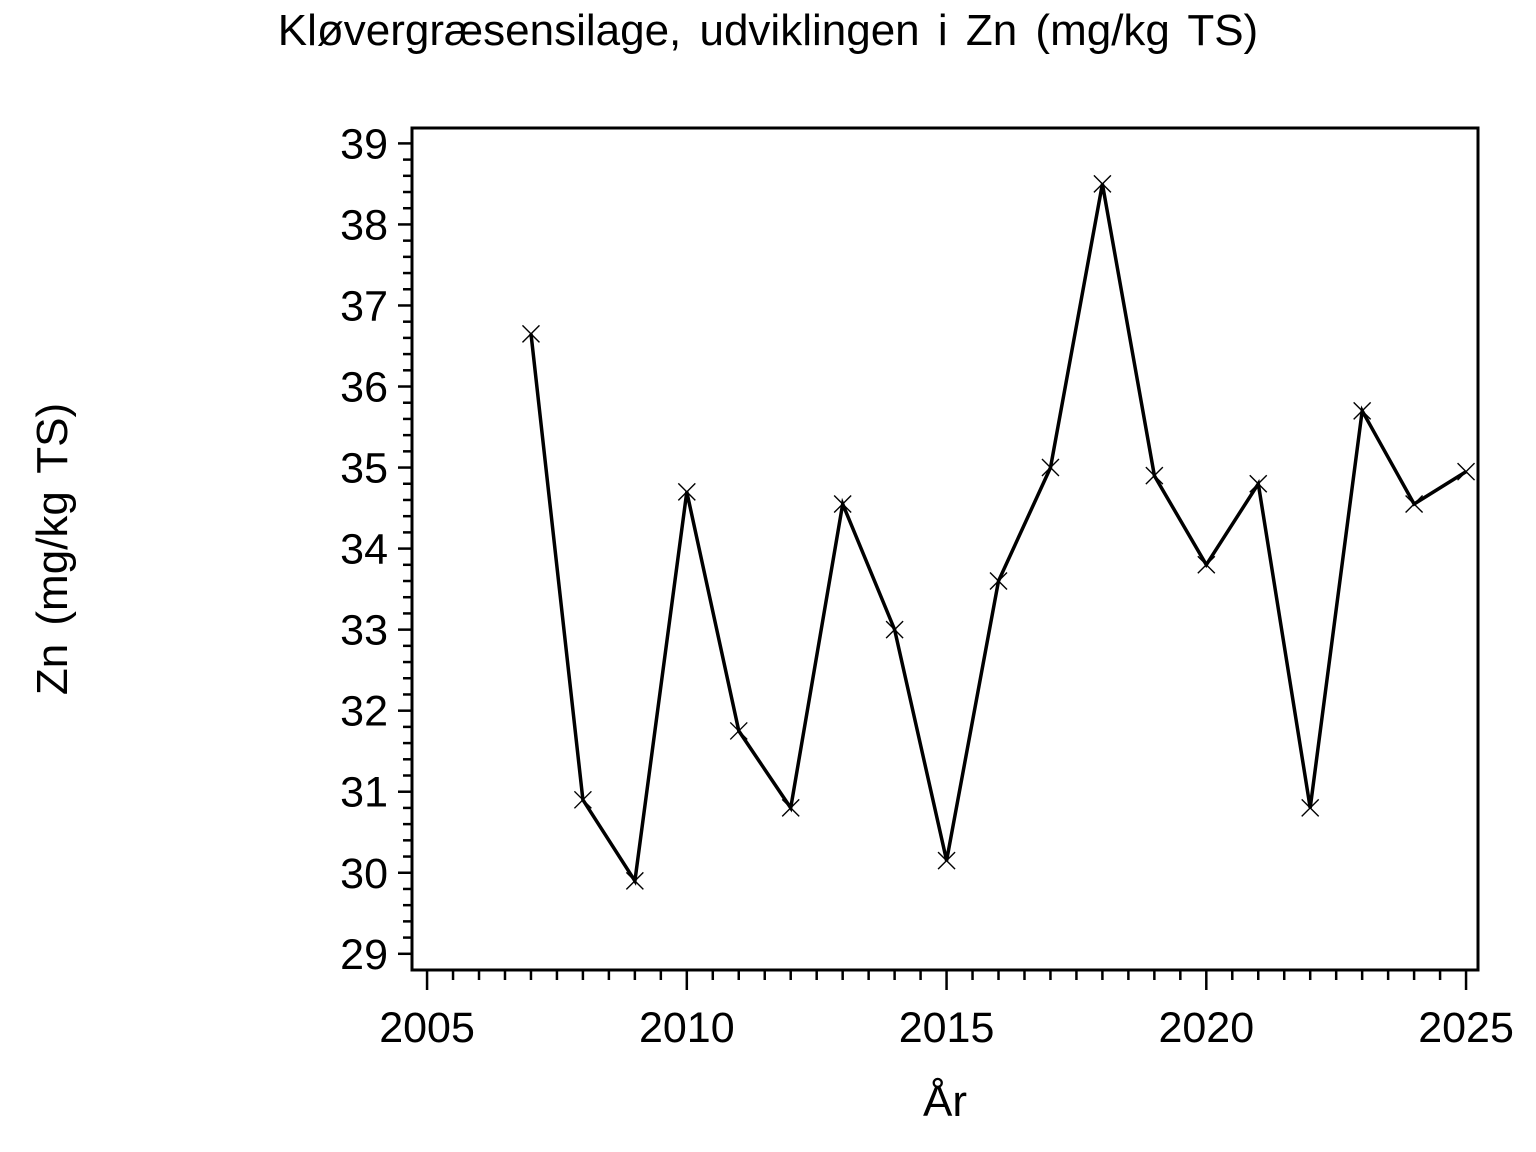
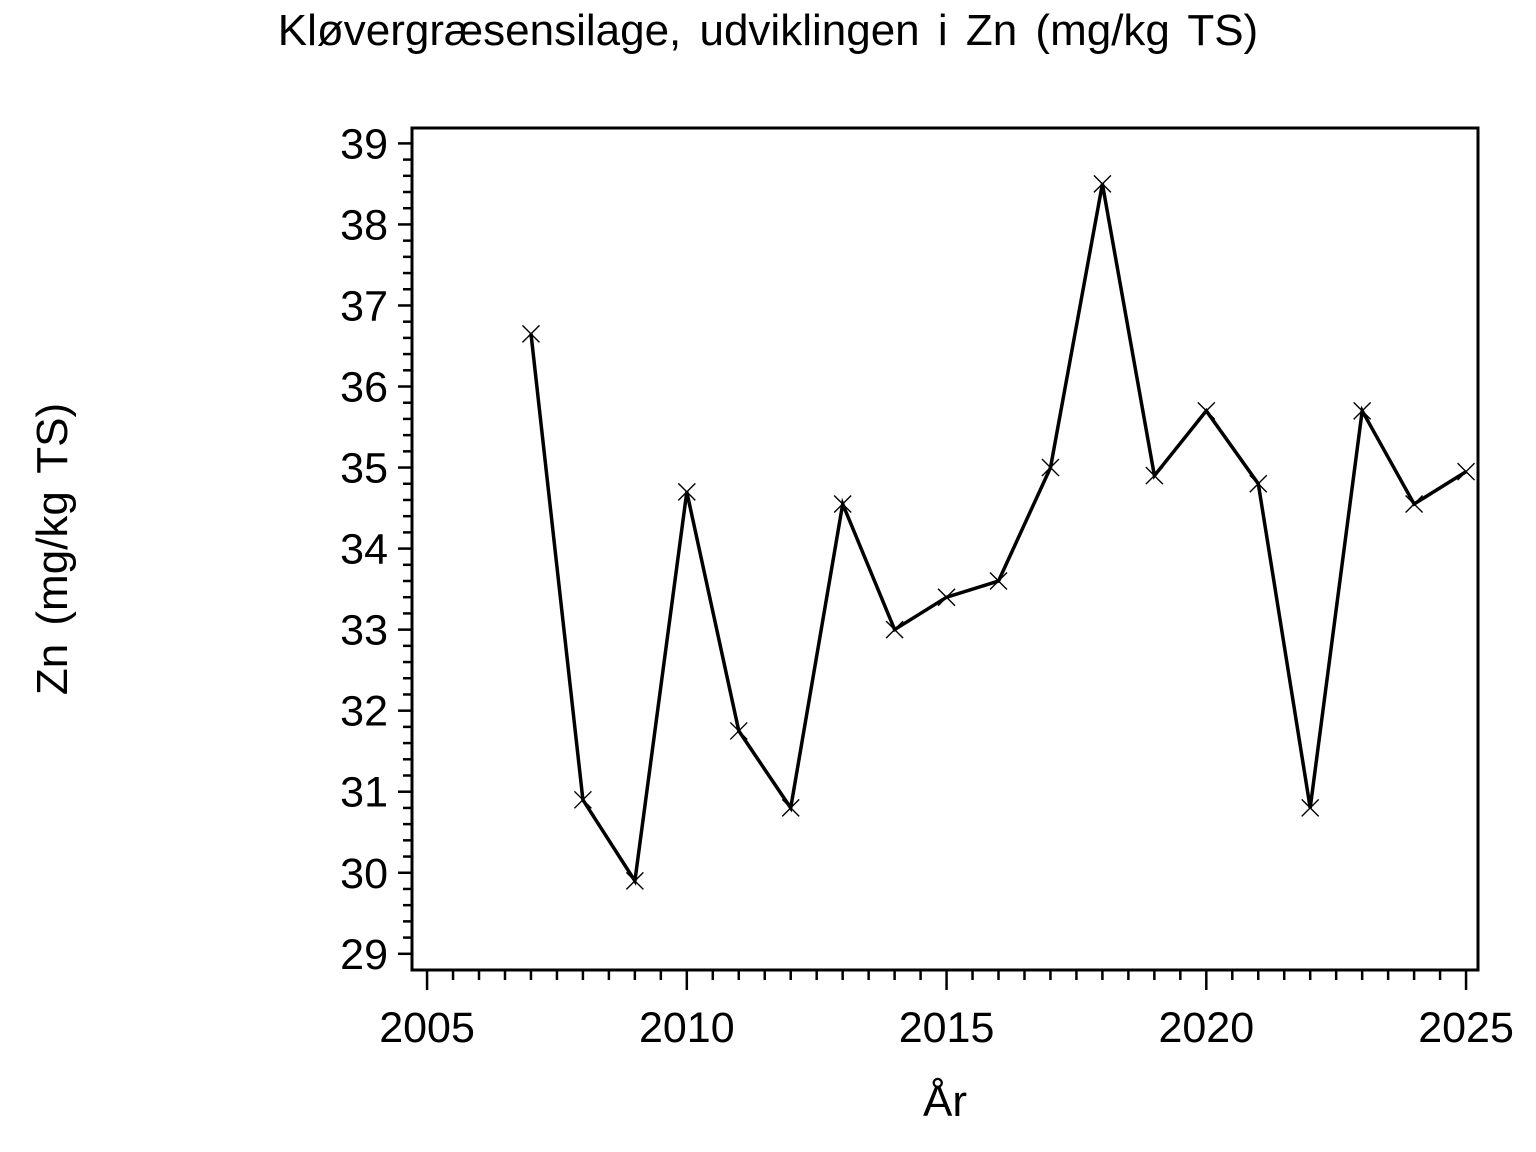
2015: 30.1 -> 33.4
2020: 33.8 -> 35.7
